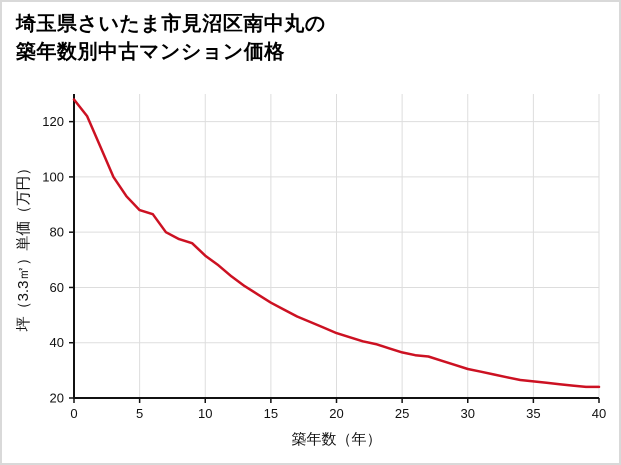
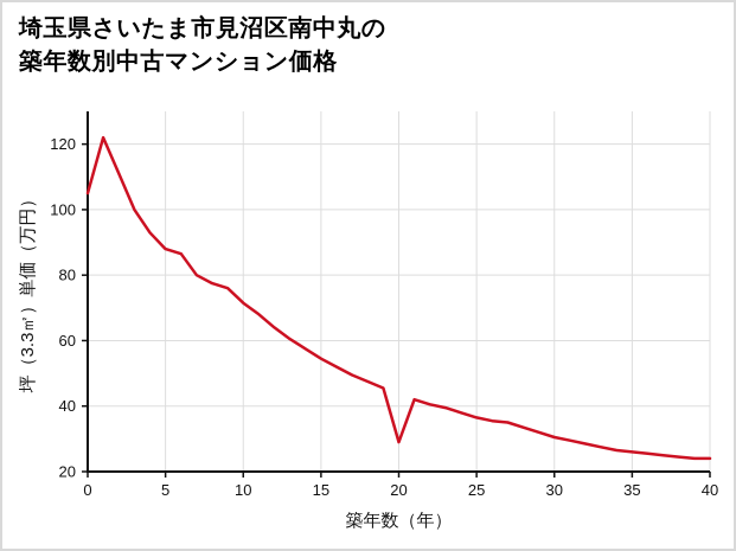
0: 128 -> 105
20: 44 -> 29
